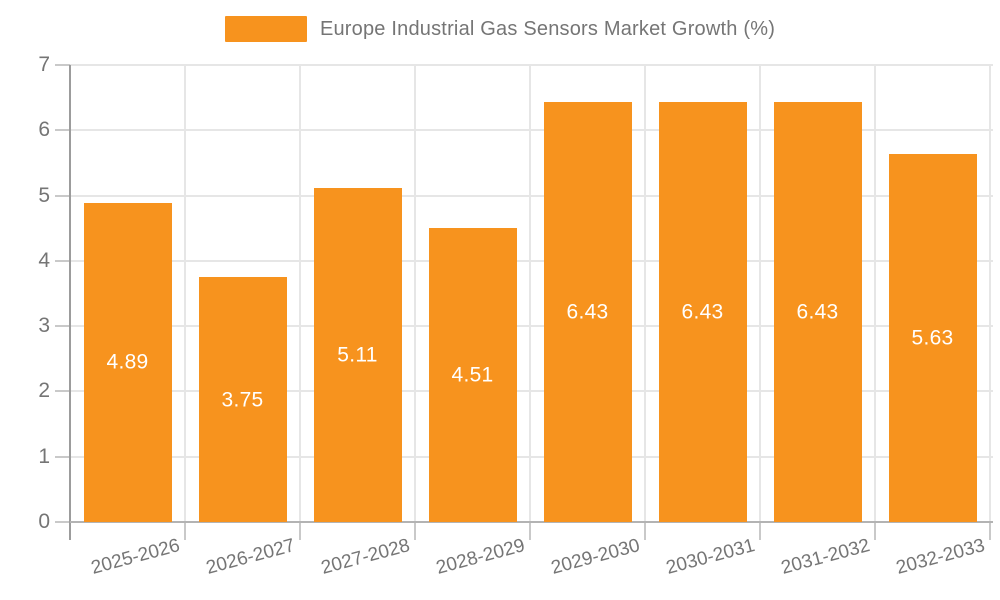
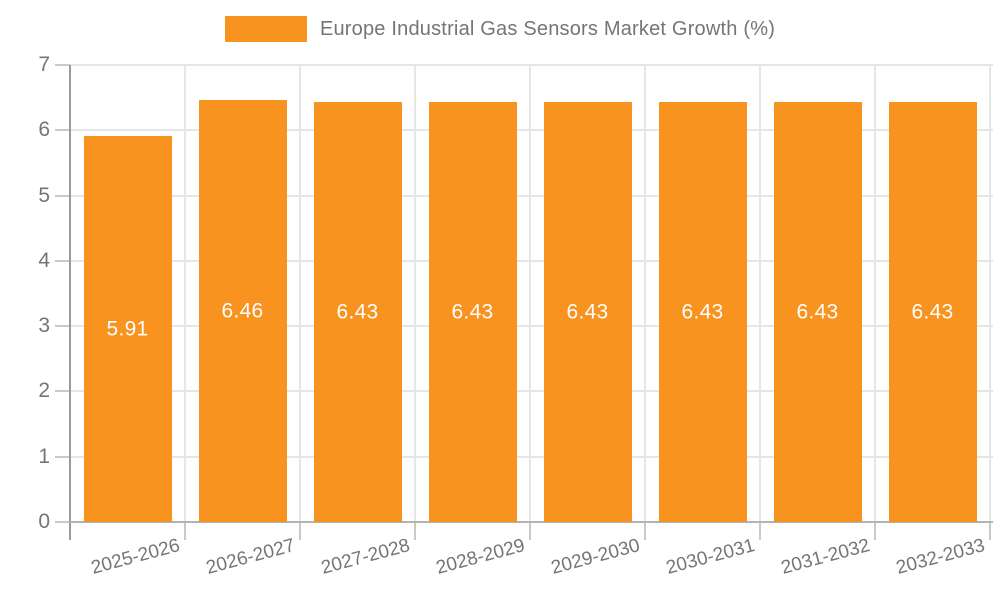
2025-2026: 4.89 -> 5.91
2026-2027: 3.75 -> 6.46
2027-2028: 5.11 -> 6.43
2028-2029: 4.51 -> 6.43
2032-2033: 5.63 -> 6.43
